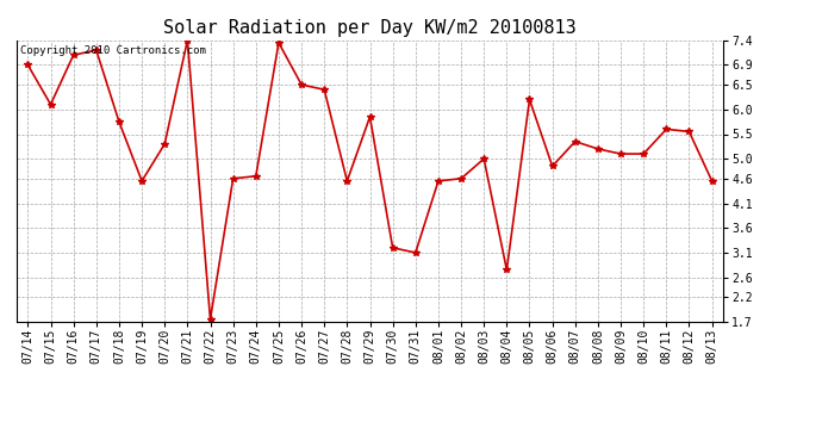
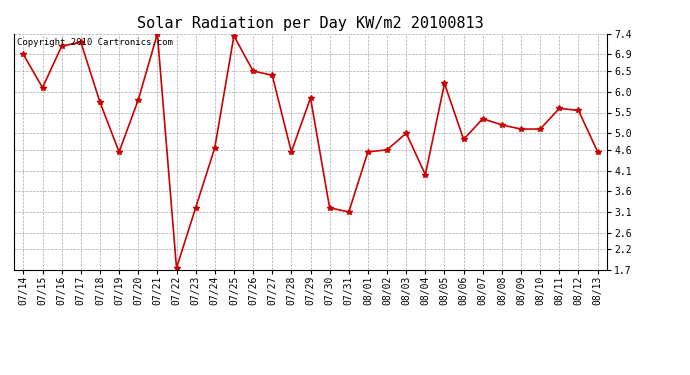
07/20: 5.30 -> 5.80
07/23: 4.60 -> 3.20
08/04: 2.75 -> 4.00
